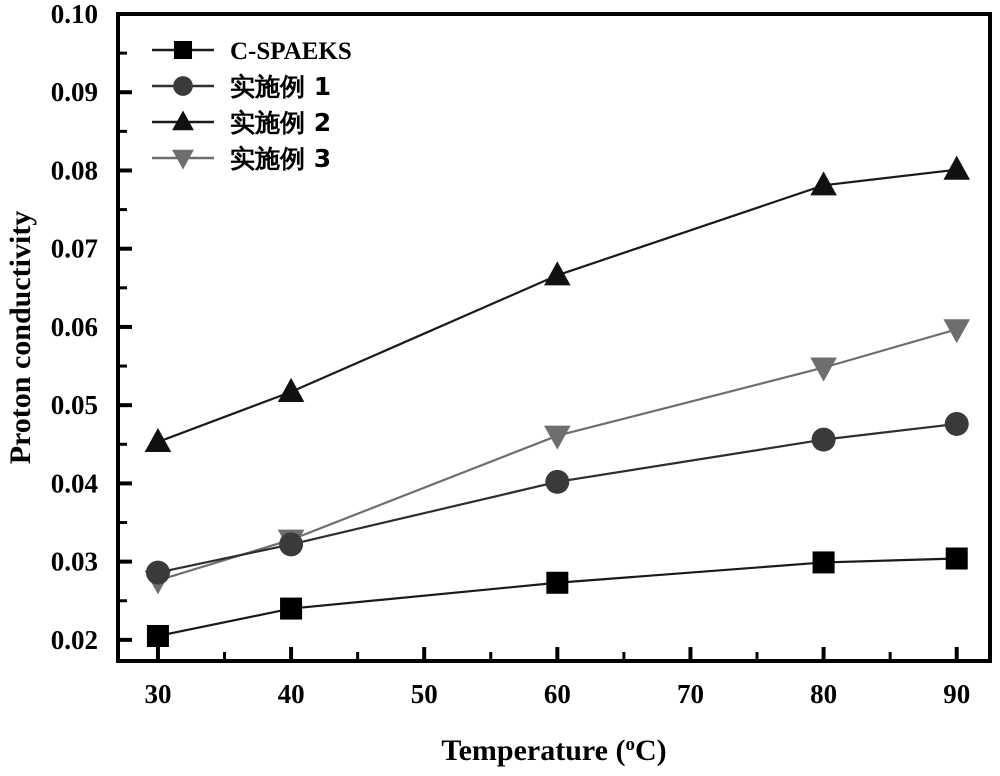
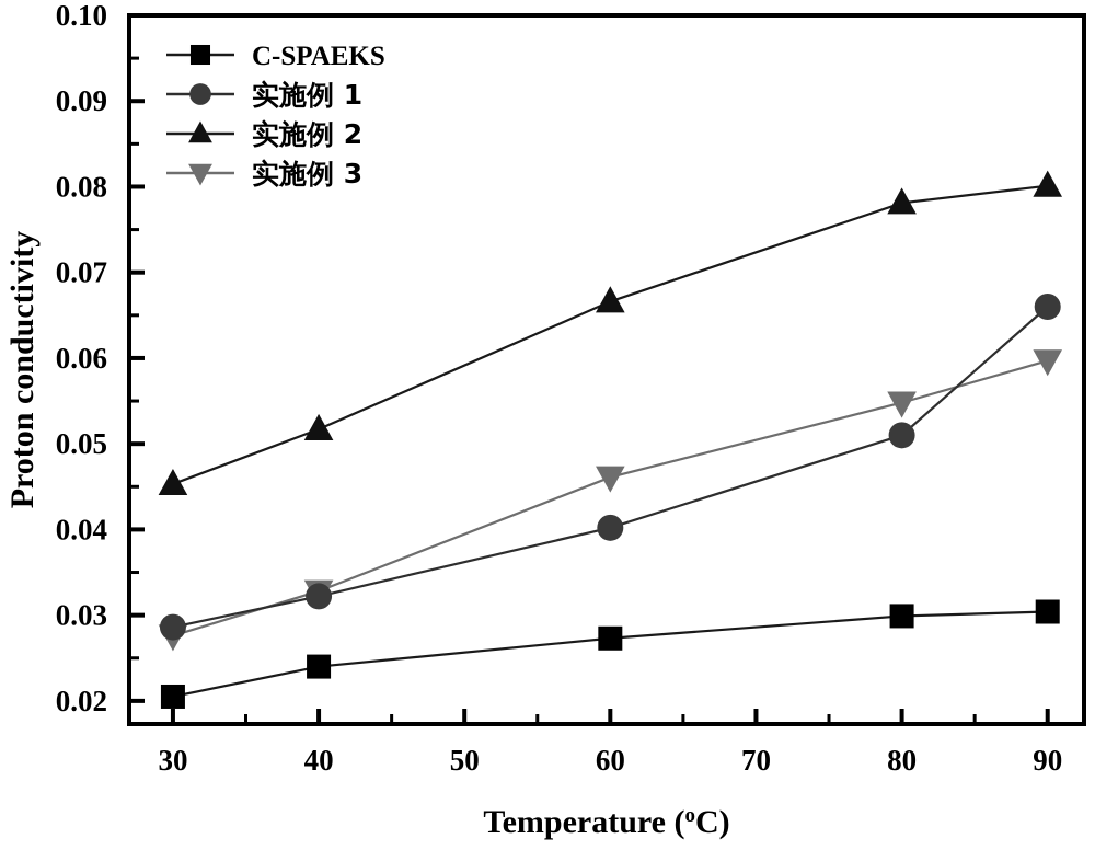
实施例 1/80: 0.046 -> 0.051
实施例 1/90: 0.048 -> 0.066
